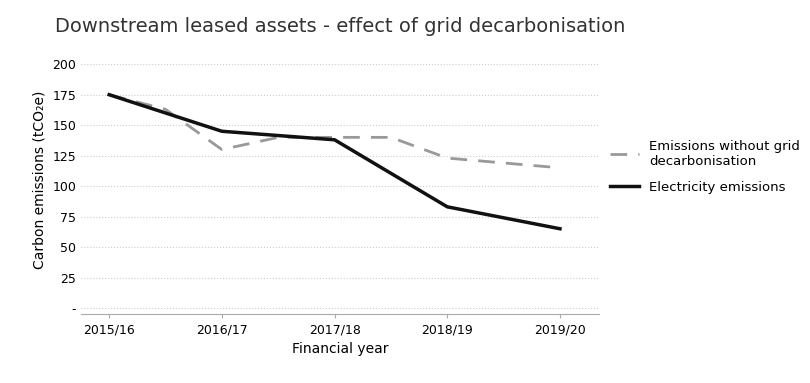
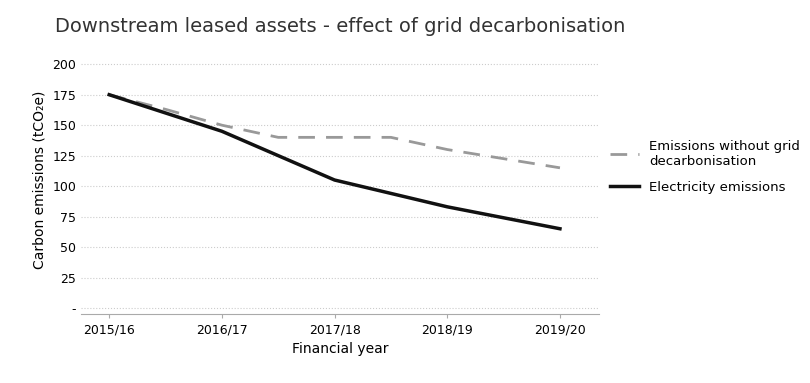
Emissions without grid decarbonisation/2016/17: 130 -> 150
Electricity emissions/2017/18: 138 -> 105
Emissions without grid decarbonisation/2018/19: 123 -> 130
